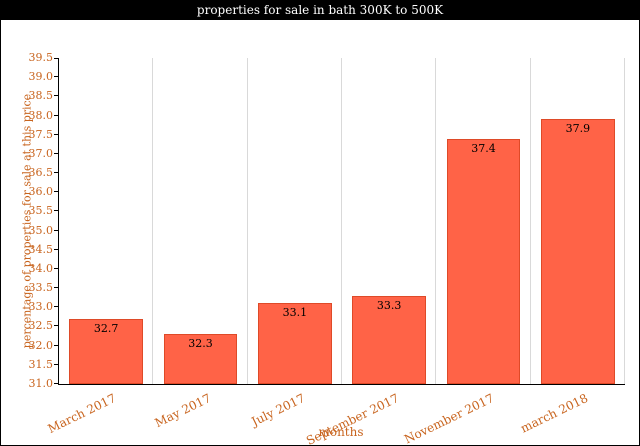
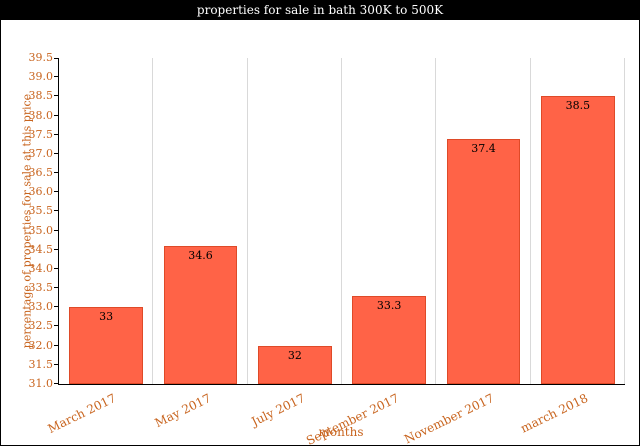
March 2017: 32.7 -> 33
May 2017: 32.3 -> 34.6
July 2017: 33.1 -> 32
march 2018: 37.9 -> 38.5
